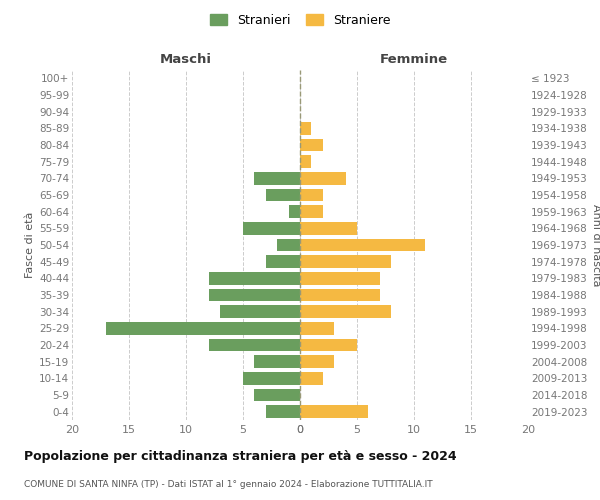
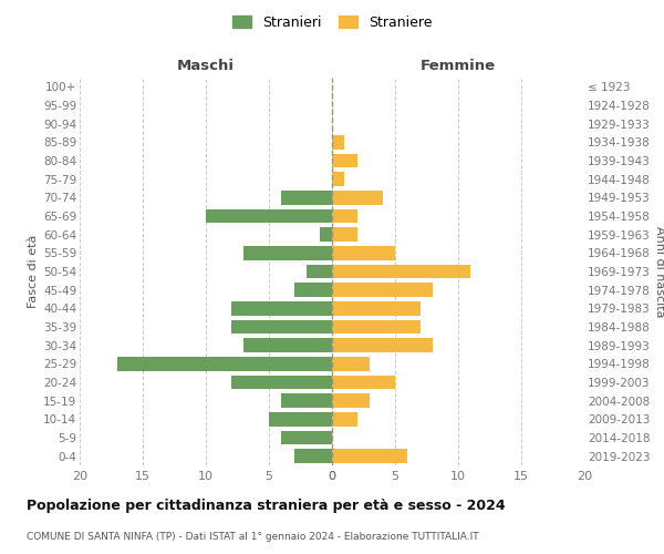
Maschi/65-69: 3 -> 10
Maschi/55-59: 5 -> 7
